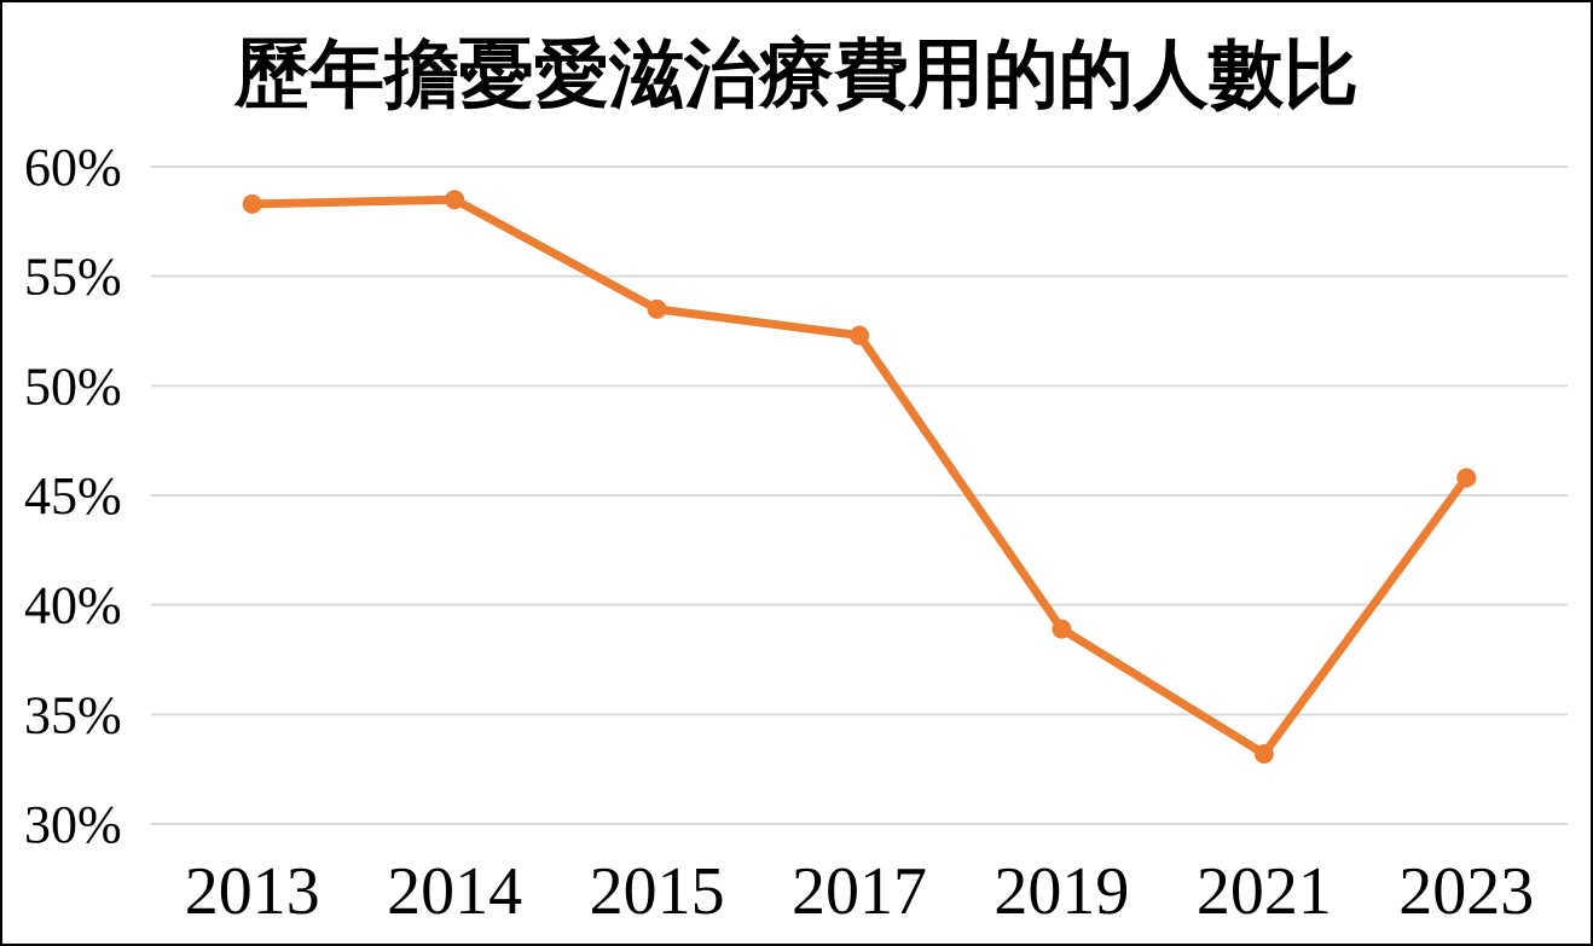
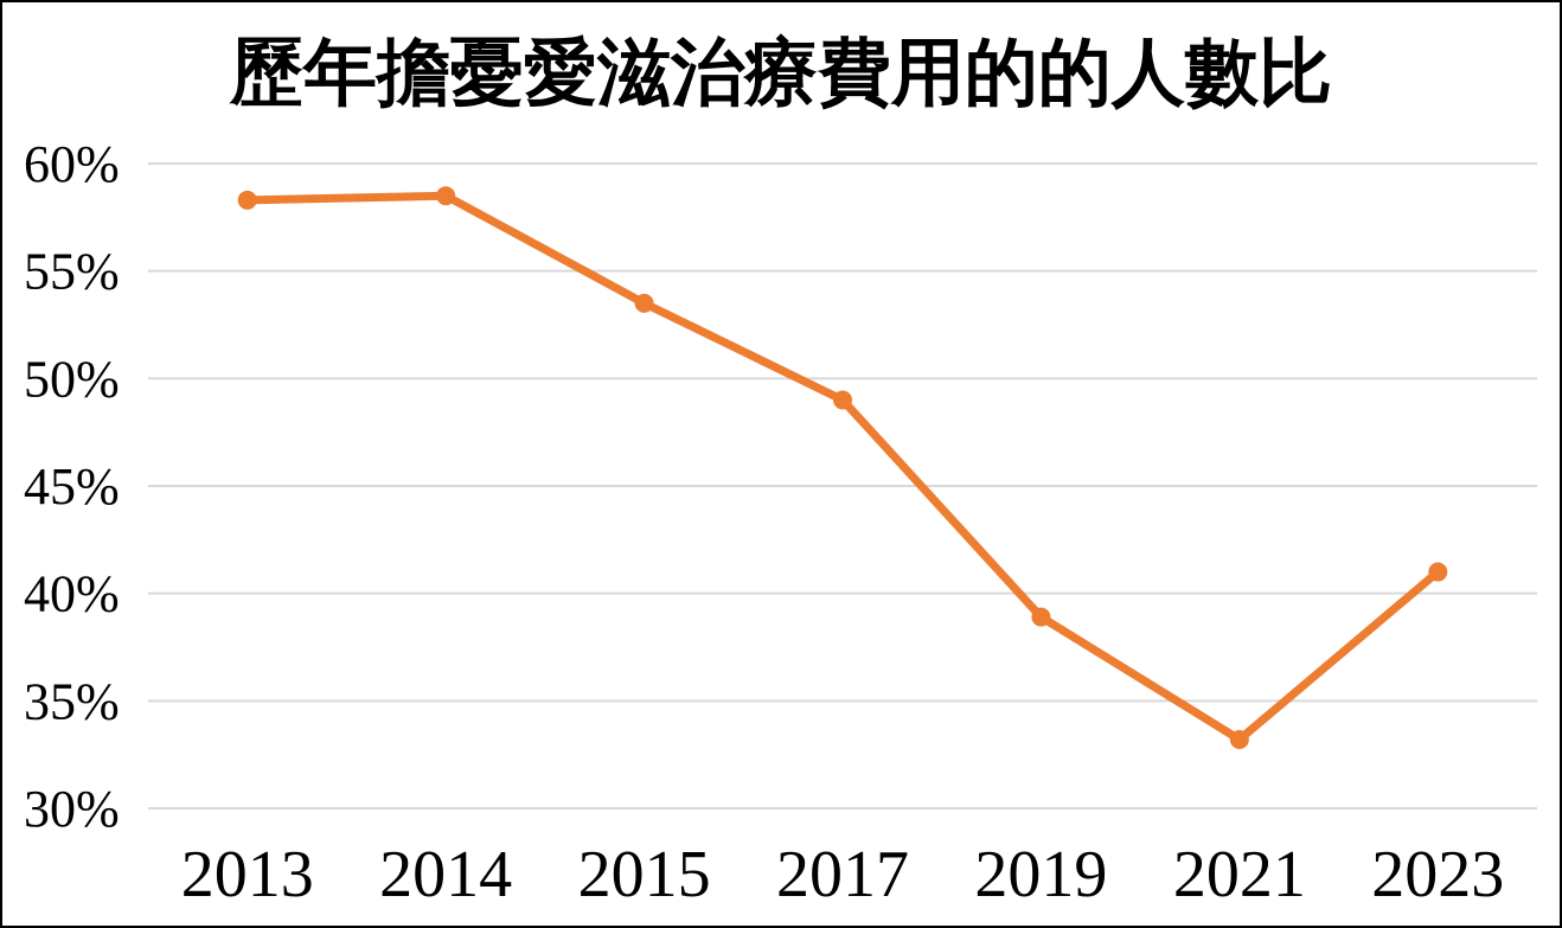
2017: 52.3% -> 49.0%
2023: 45.8% -> 41.0%
